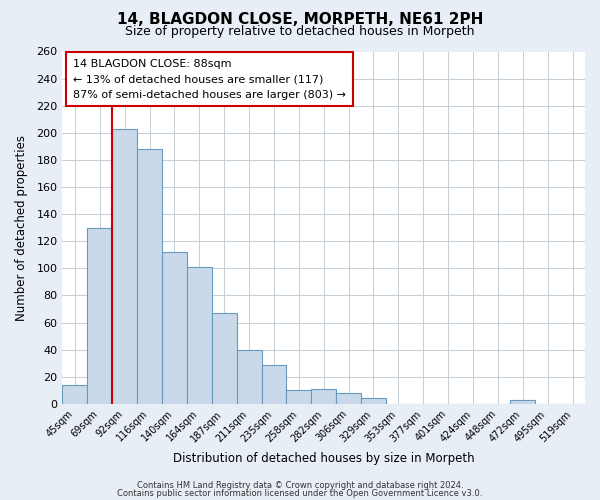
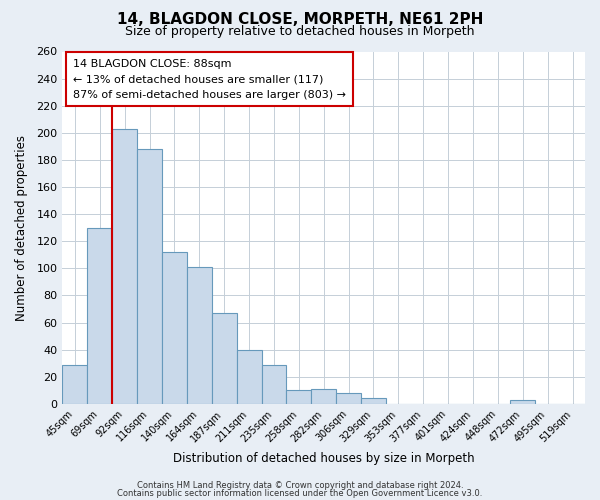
45sqm: 14 -> 29
